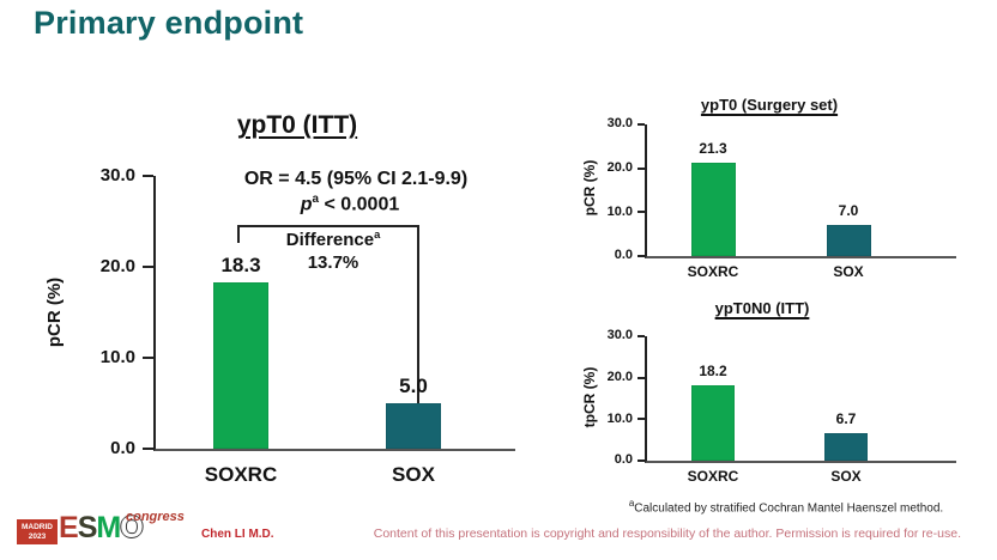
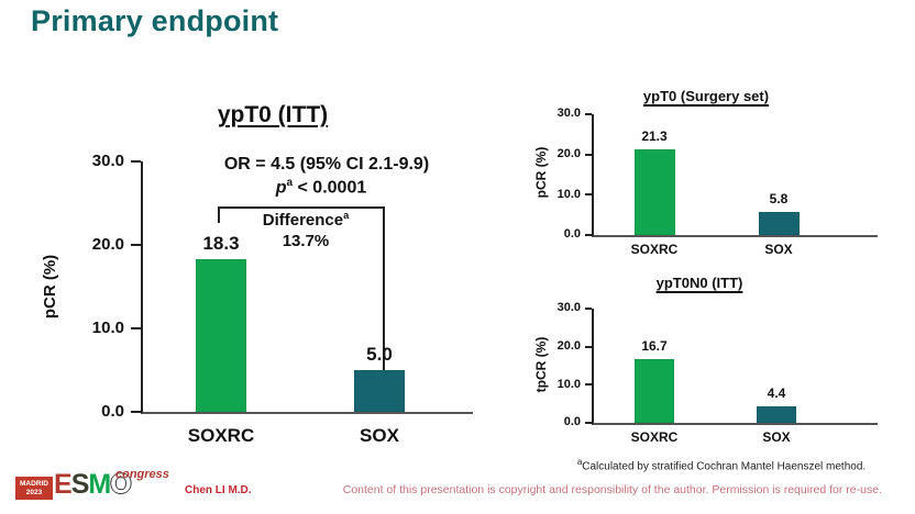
ypT0 (Surgery set)/SOX: 7.0 -> 5.8
ypT0N0 (ITT)/SOXRC: 18.2 -> 16.7
ypT0N0 (ITT)/SOX: 6.7 -> 4.4
